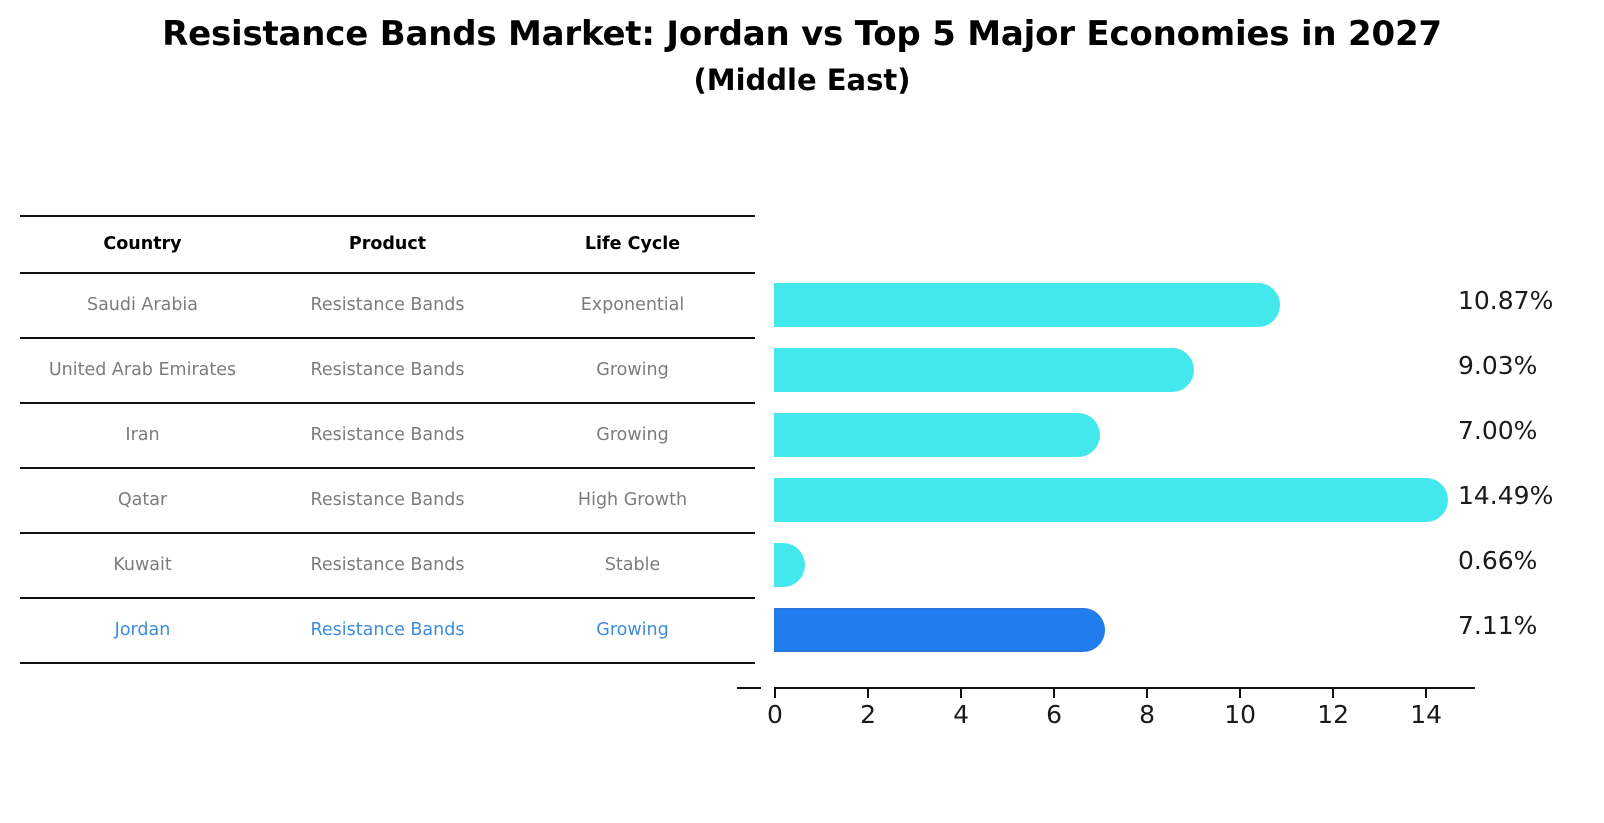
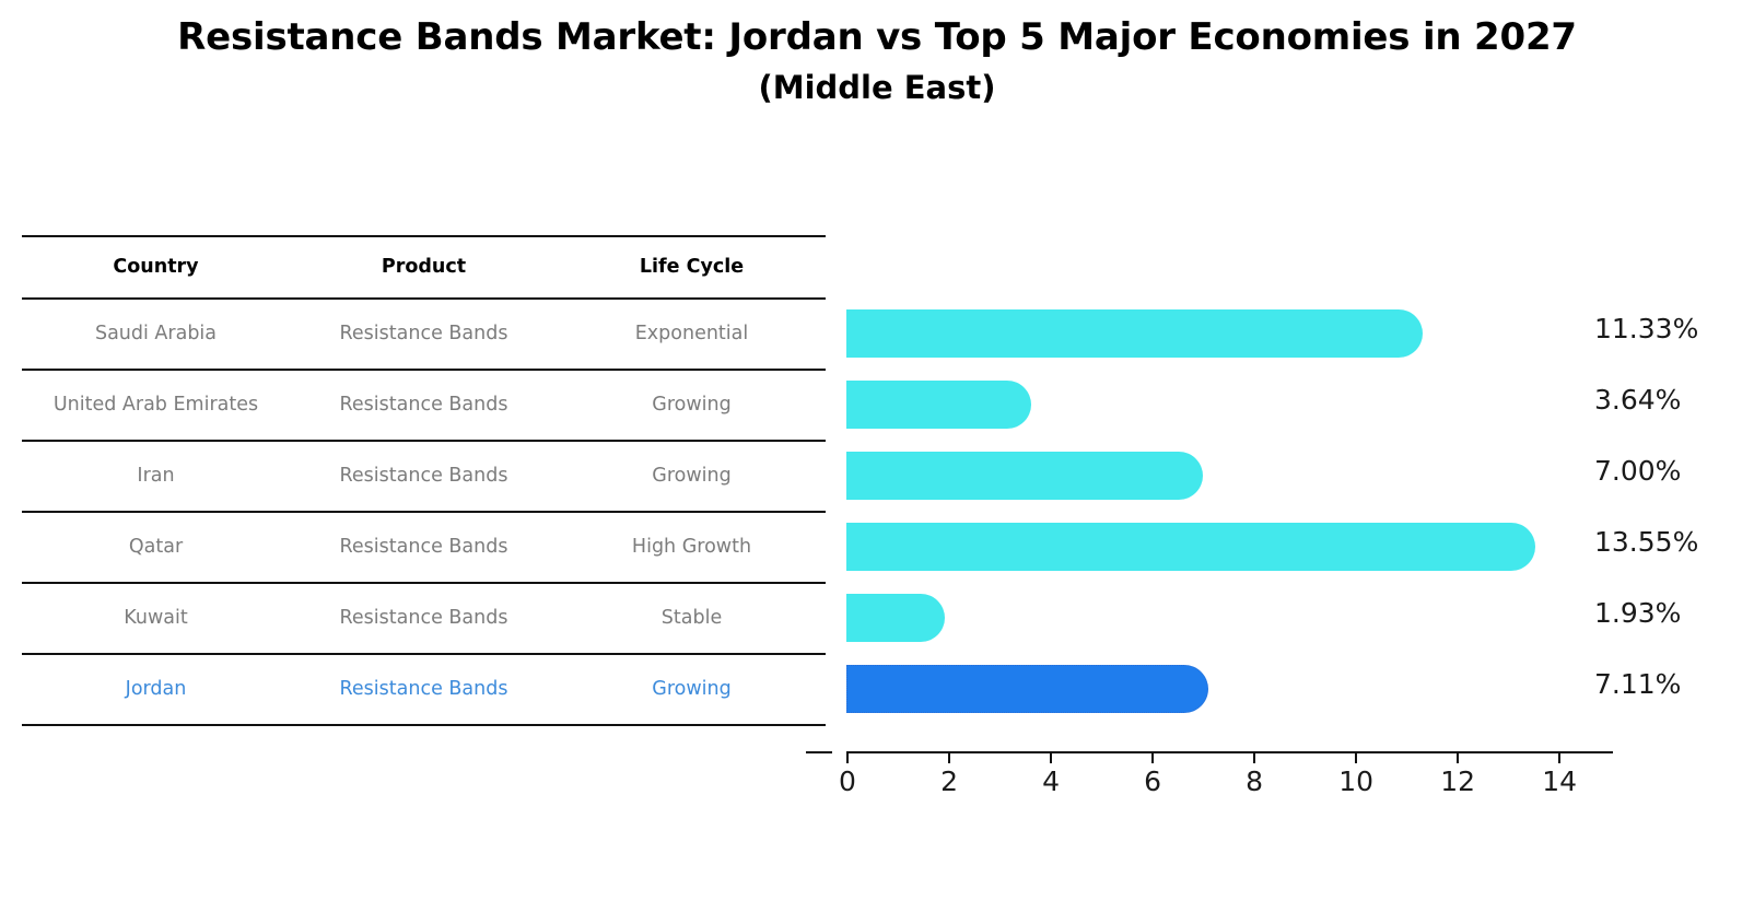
Saudi Arabia: 10.87% -> 11.33%
United Arab Emirates: 9.03% -> 3.64%
Qatar: 14.49% -> 13.55%
Kuwait: 0.66% -> 1.93%
